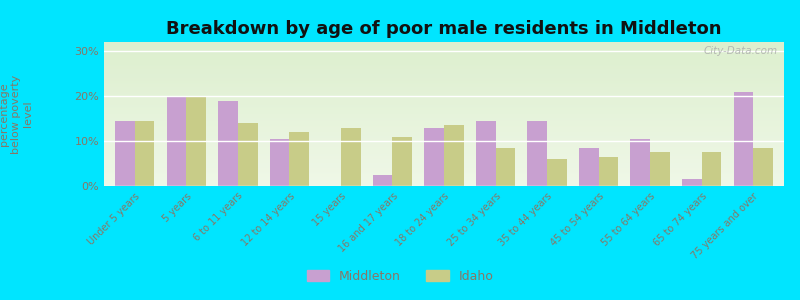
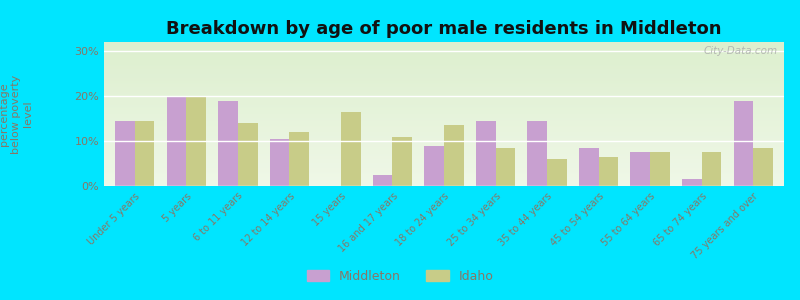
Idaho/15 years: 13.0% -> 16.5%
Middleton/18 to 24 years: 13.0% -> 9.0%
Middleton/55 to 64 years: 10.5% -> 7.5%
Middleton/75 years and over: 21.0% -> 19.0%
